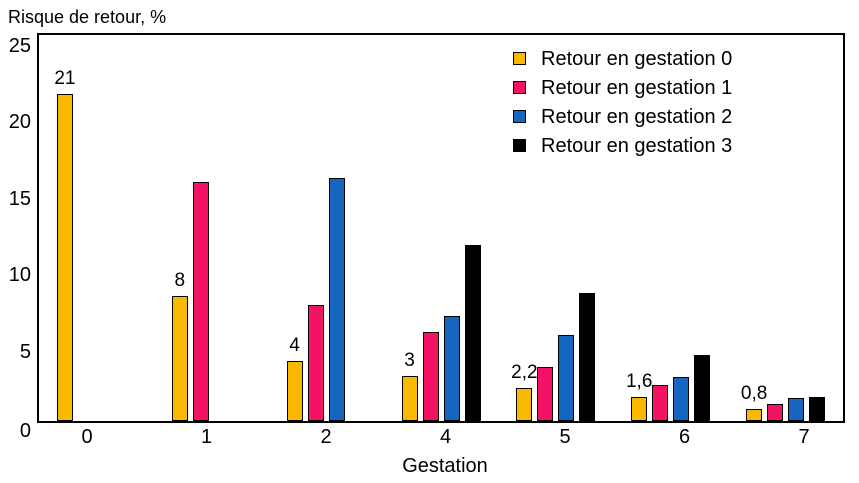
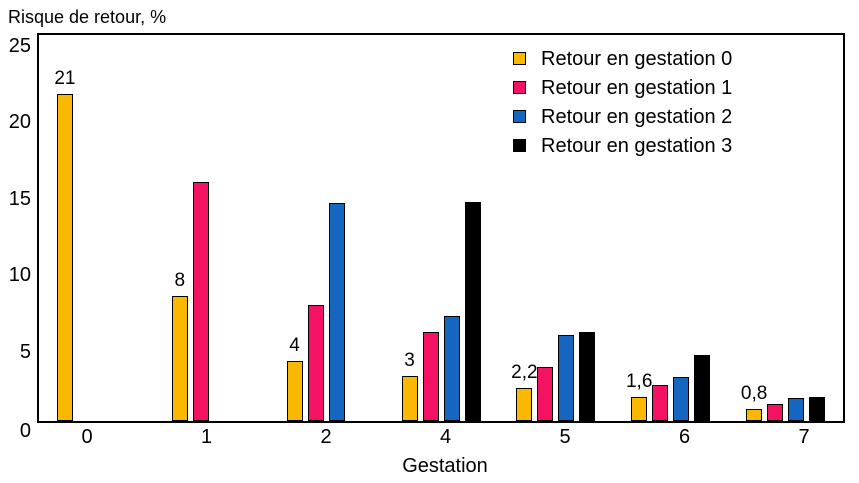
Retour en gestation 2/2: 16.2 -> 14.5
Retour en gestation 3/4: 11.7 -> 14.6
Retour en gestation 3/5: 8.5 -> 5.9
